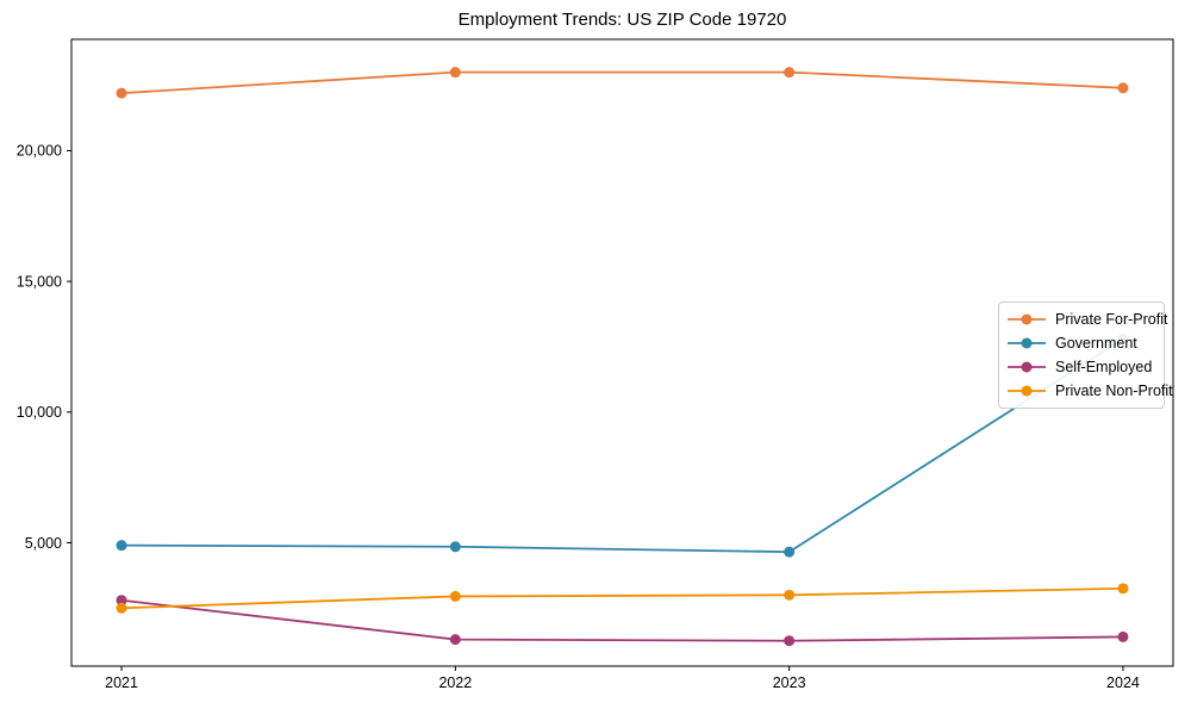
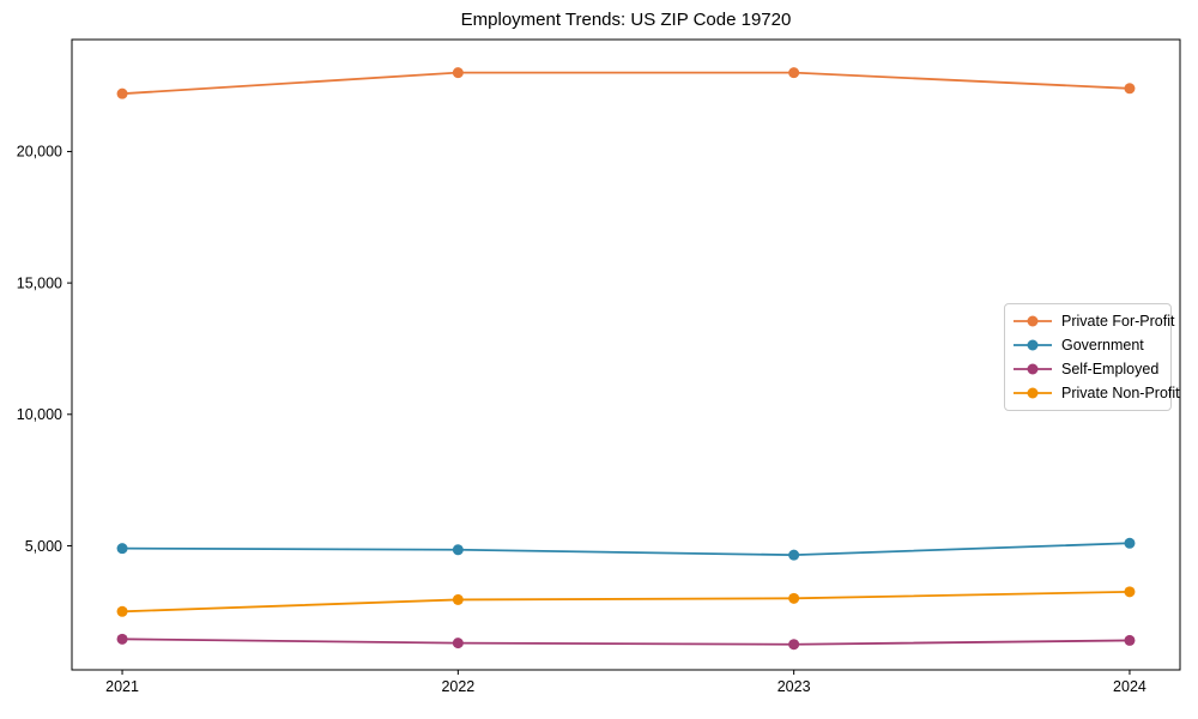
Self-Employed/2021: 2800 -> 1400
Government/2024: 12800 -> 5100
